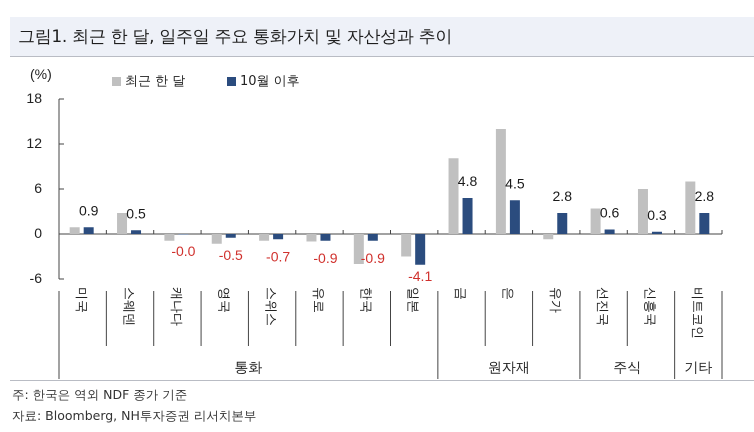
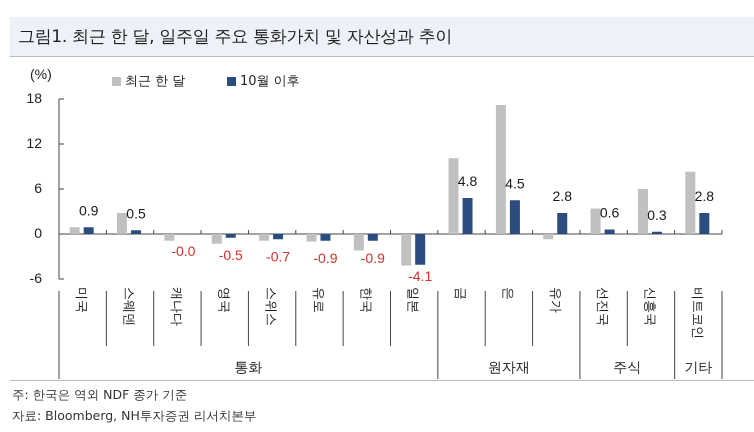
최근 한 달/한국: -4 -> -2
최근 한 달/일본: -3 -> -4
최근 한 달/은: 14 -> 17
최근 한 달/비트코인: 7 -> 8
